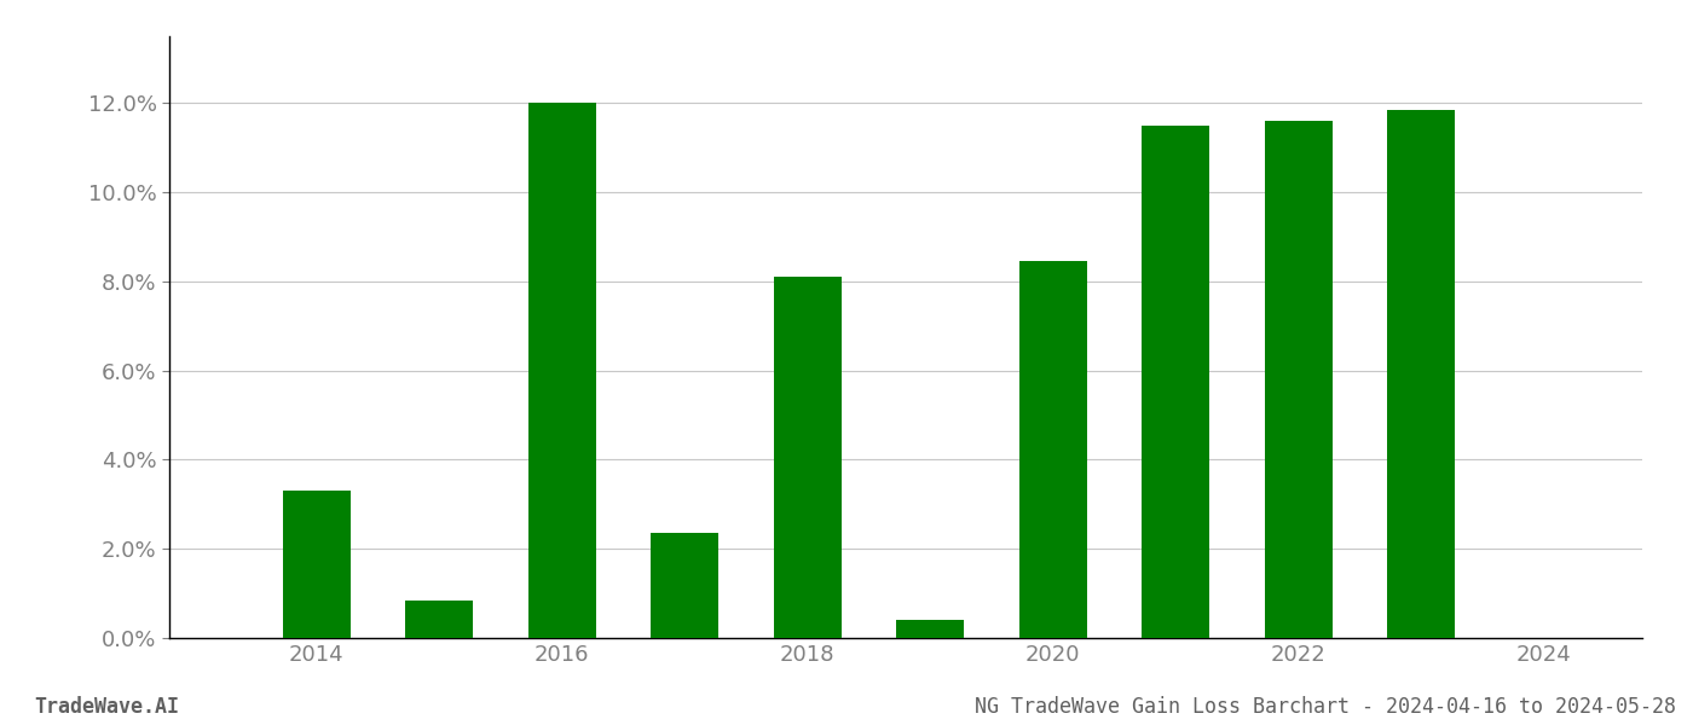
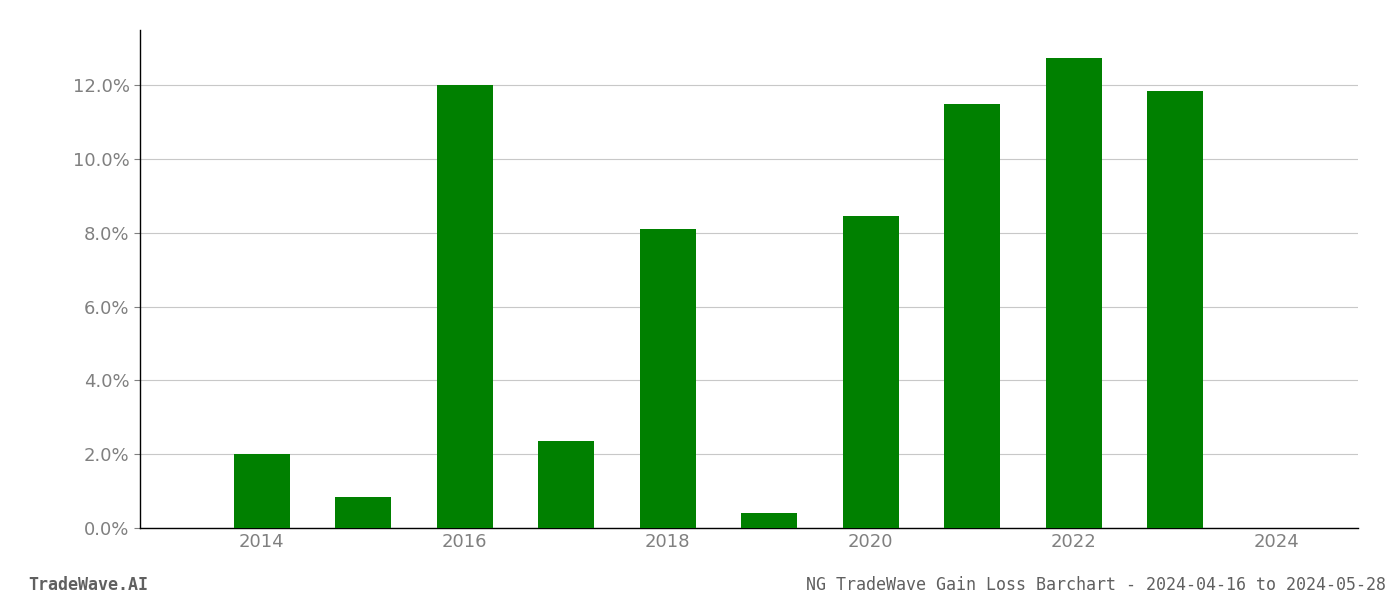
2014: 3.30% -> 2.01%
2022: 11.60% -> 12.75%
